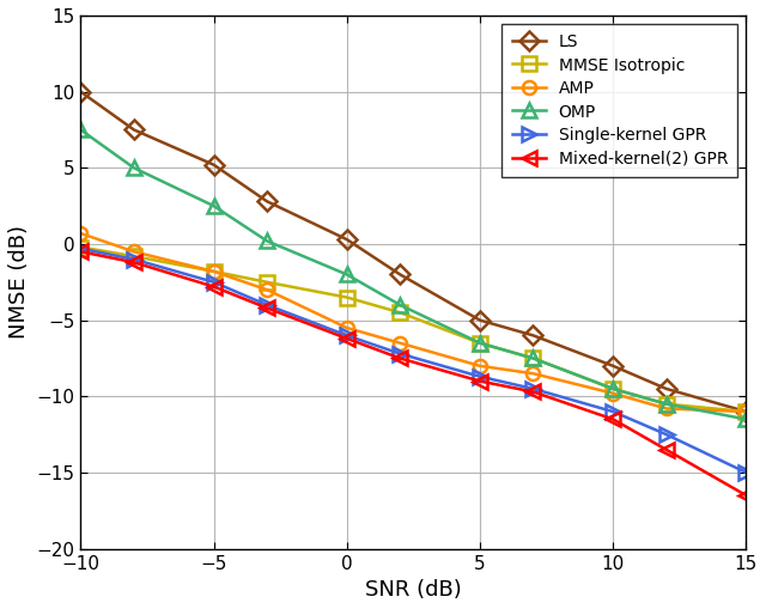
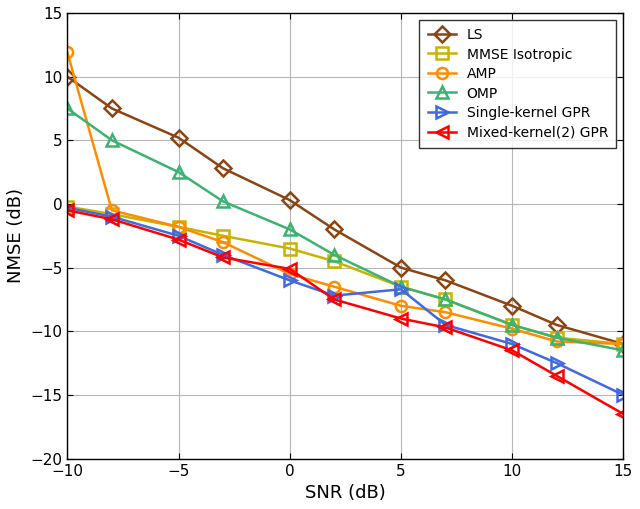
AMP/−10: 0.7 -> 11.9
Mixed-kernel(2) GPR/0: -6.2 -> -5.1
Single-kernel GPR/5: -8.7 -> -6.7
